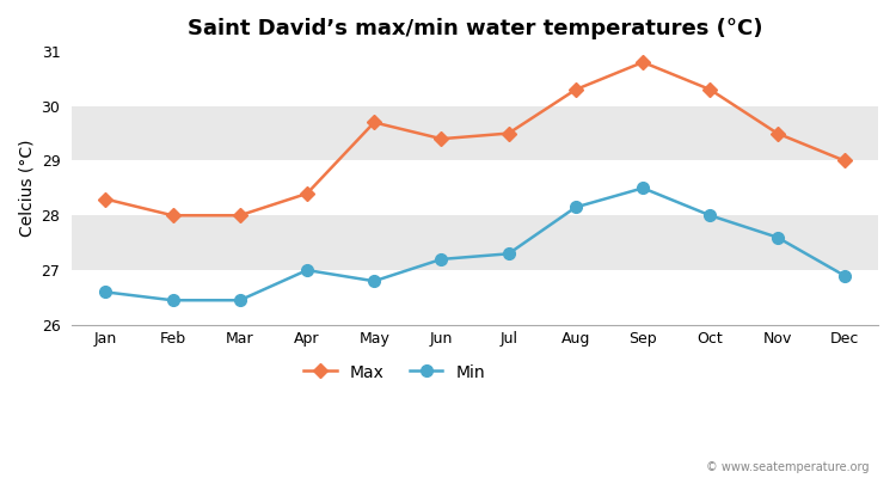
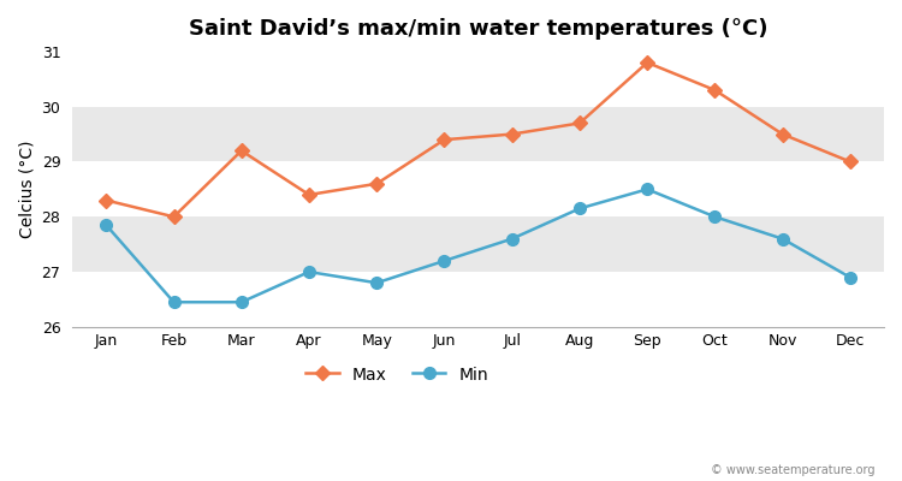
Min/Jan: 26.60 -> 27.85
Max/Mar: 28.0 -> 29.2
Max/May: 29.7 -> 28.6
Min/Jul: 27.30 -> 27.60
Max/Aug: 30.3 -> 29.7
